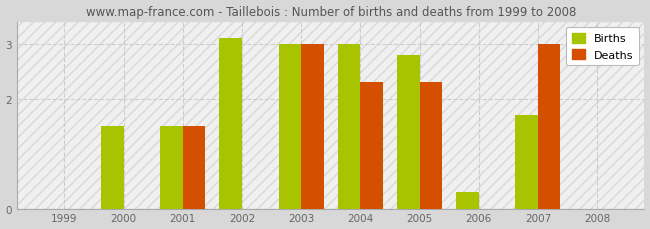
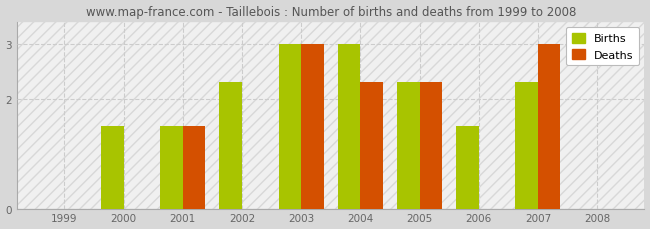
Births/2002: 3.1 -> 2.3
Births/2005: 2.8 -> 2.3
Births/2006: 0.3 -> 1.5
Births/2007: 1.7 -> 2.3
